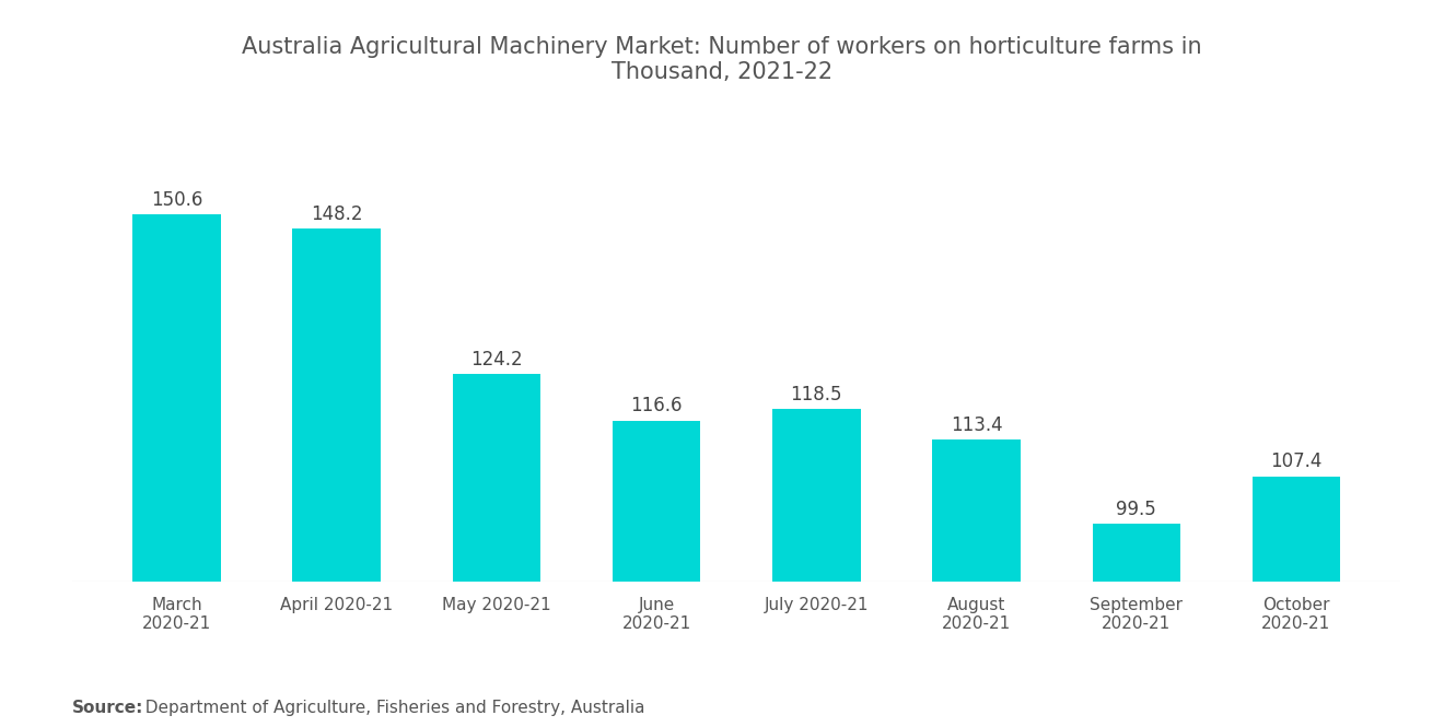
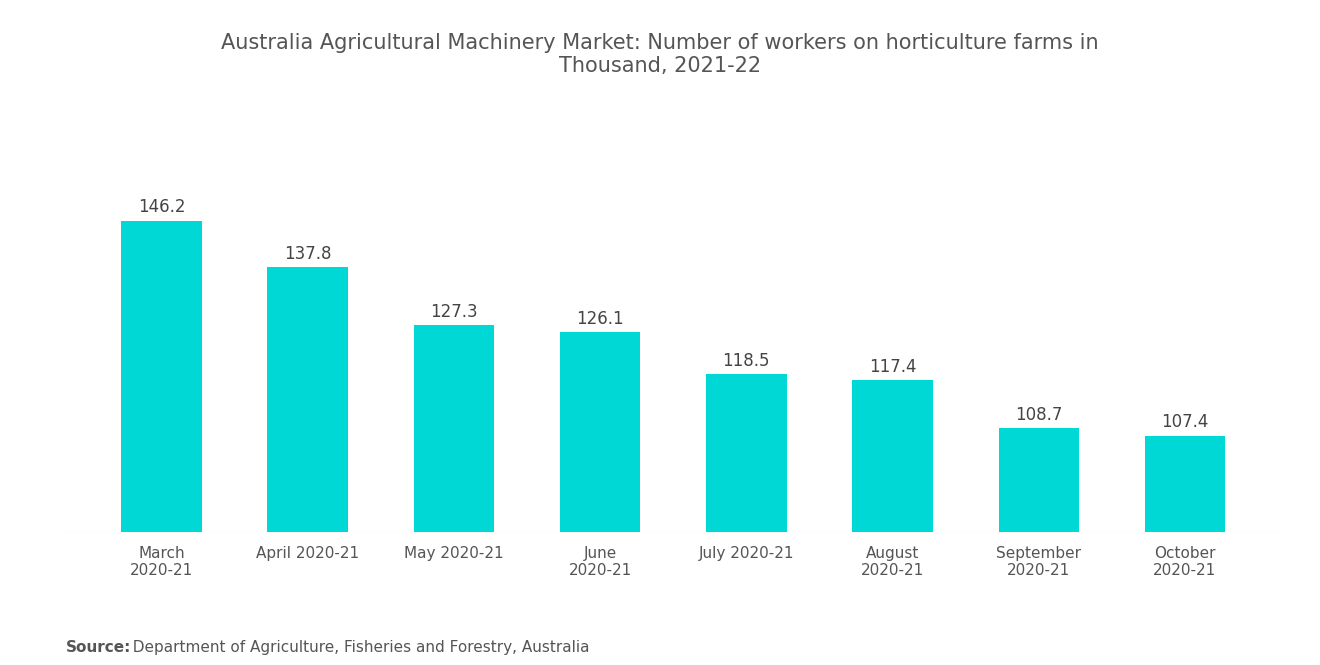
March 2020-21: 150.6 -> 146.2
April 2020-21: 148.2 -> 137.8
May 2020-21: 124.2 -> 127.3
June 2020-21: 116.6 -> 126.1
August 2020-21: 113.4 -> 117.4
September 2020-21: 99.5 -> 108.7
